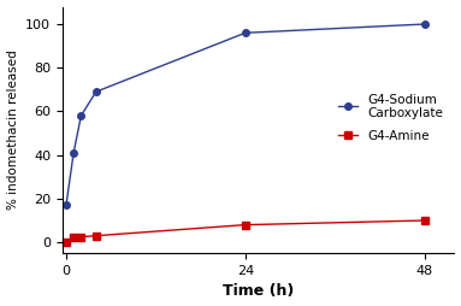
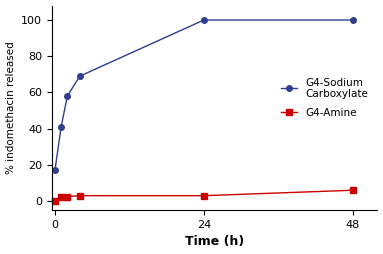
G4-Sodium Carboxylate/24: 96 -> 100
G4-Amine/24: 8 -> 3
G4-Amine/48: 10 -> 6
